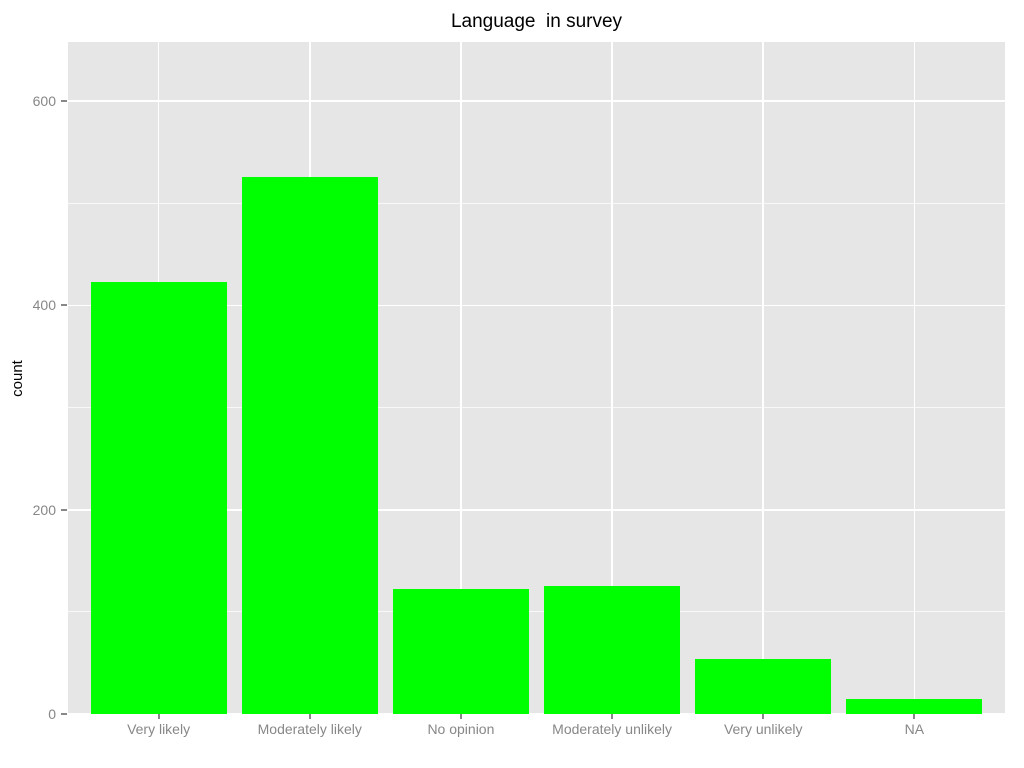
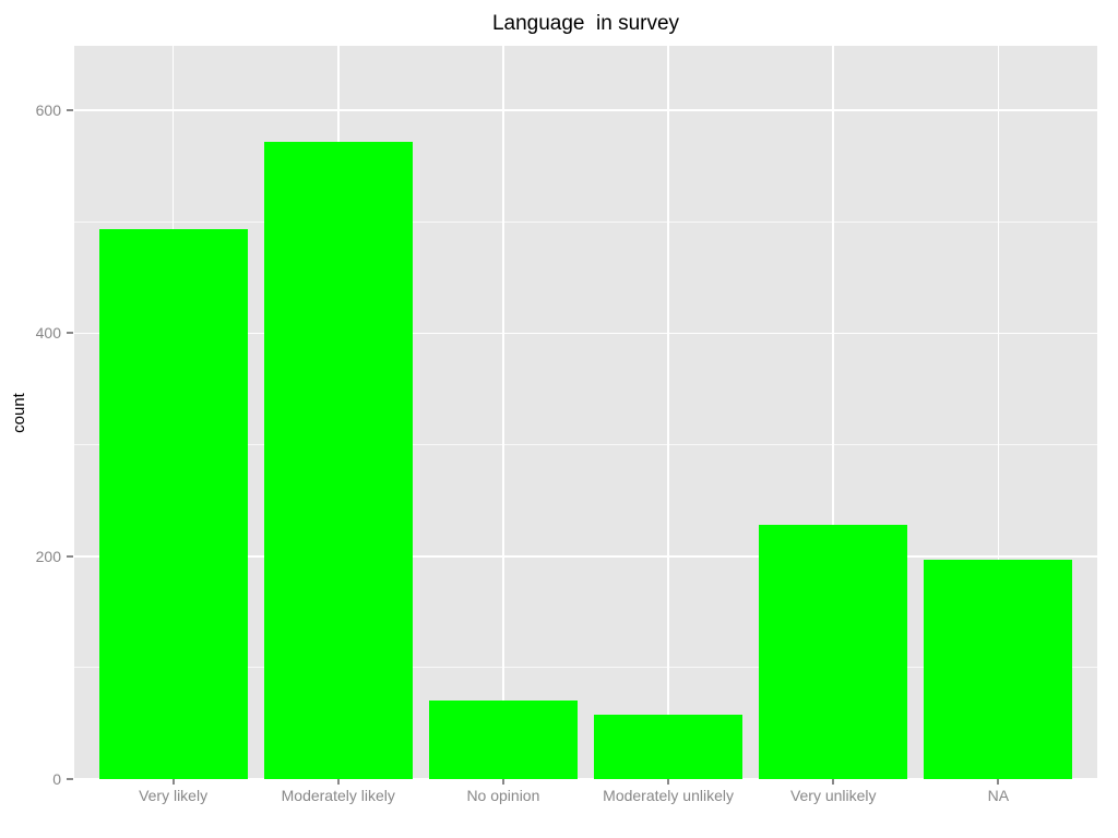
Very likely: 423 -> 494
Moderately likely: 526 -> 572
No opinion: 122 -> 71
Moderately unlikely: 125 -> 58
Very unlikely: 54 -> 228
NA: 15 -> 197
